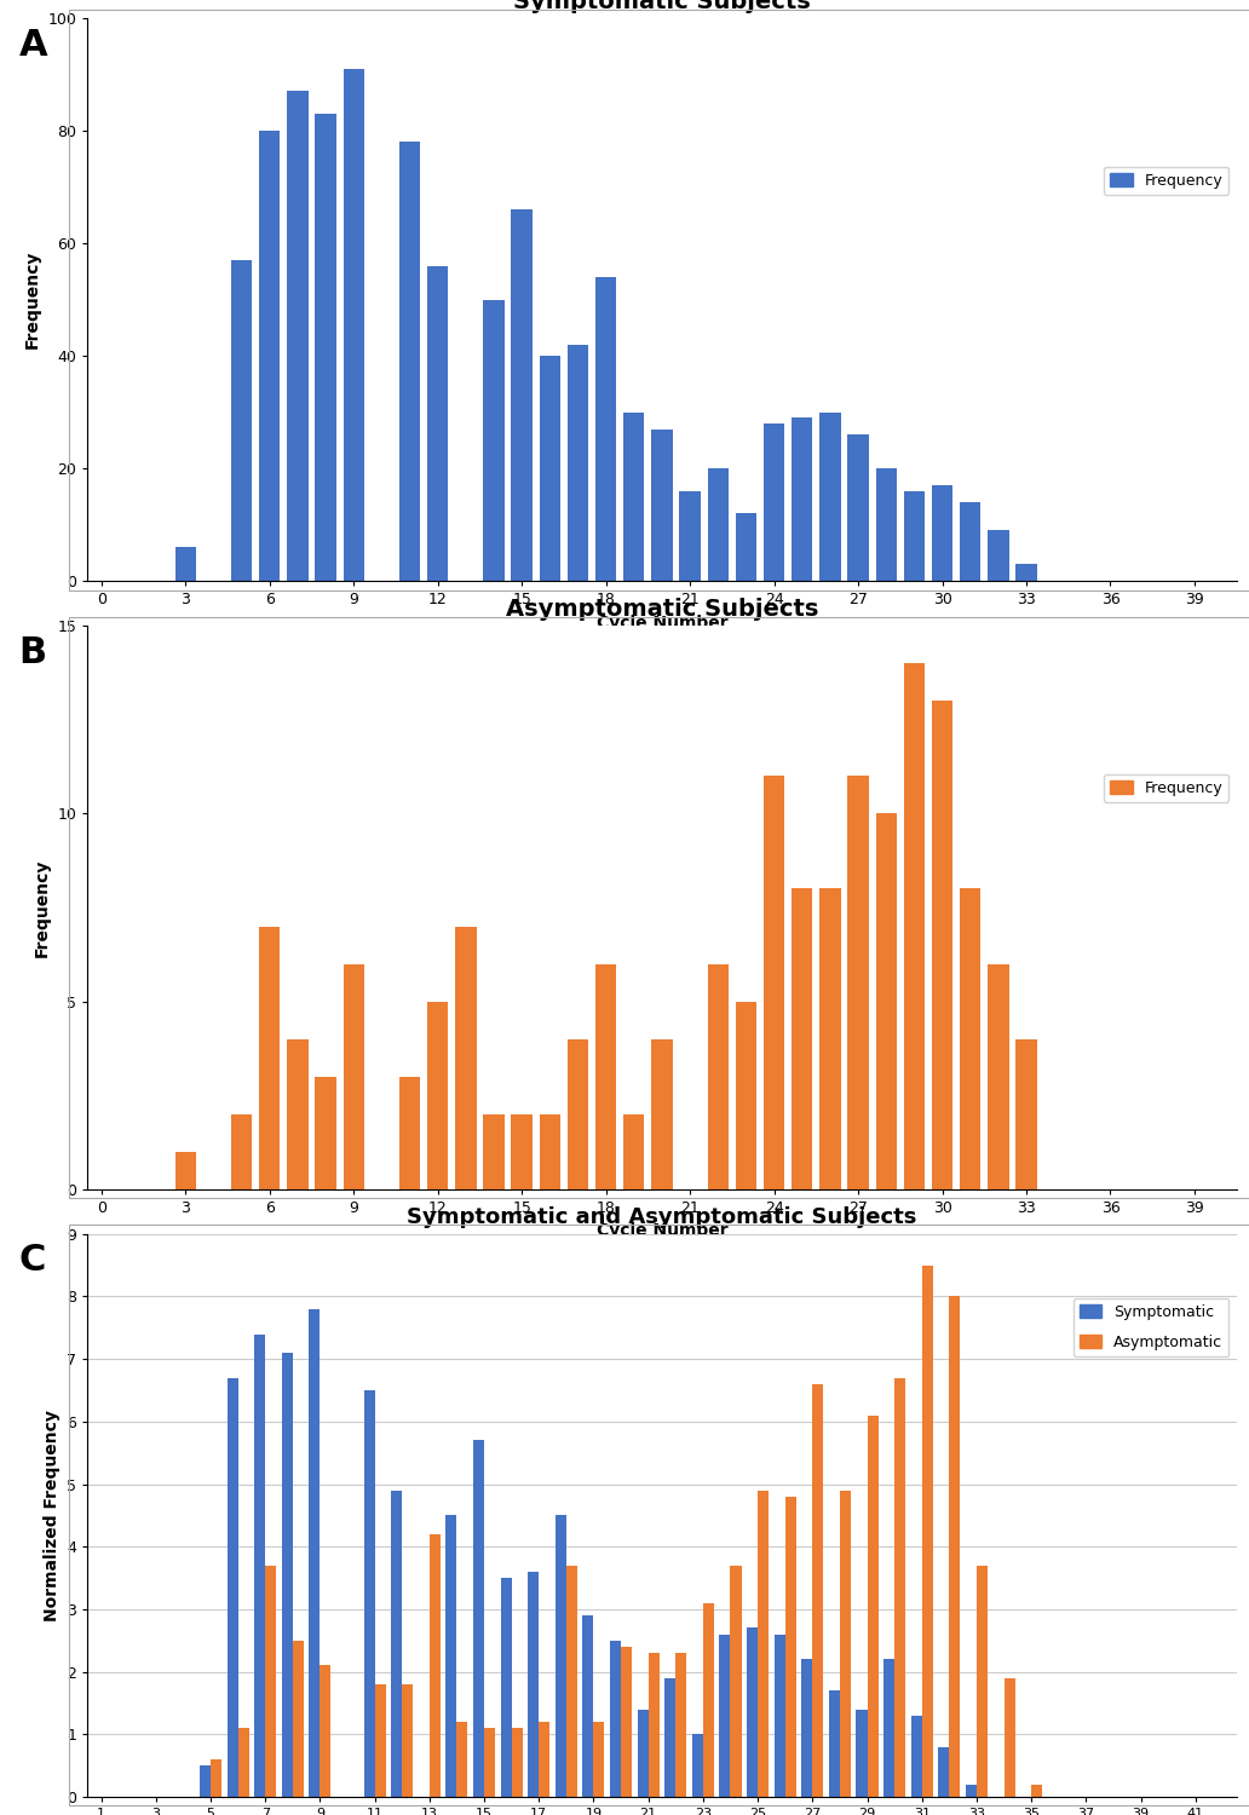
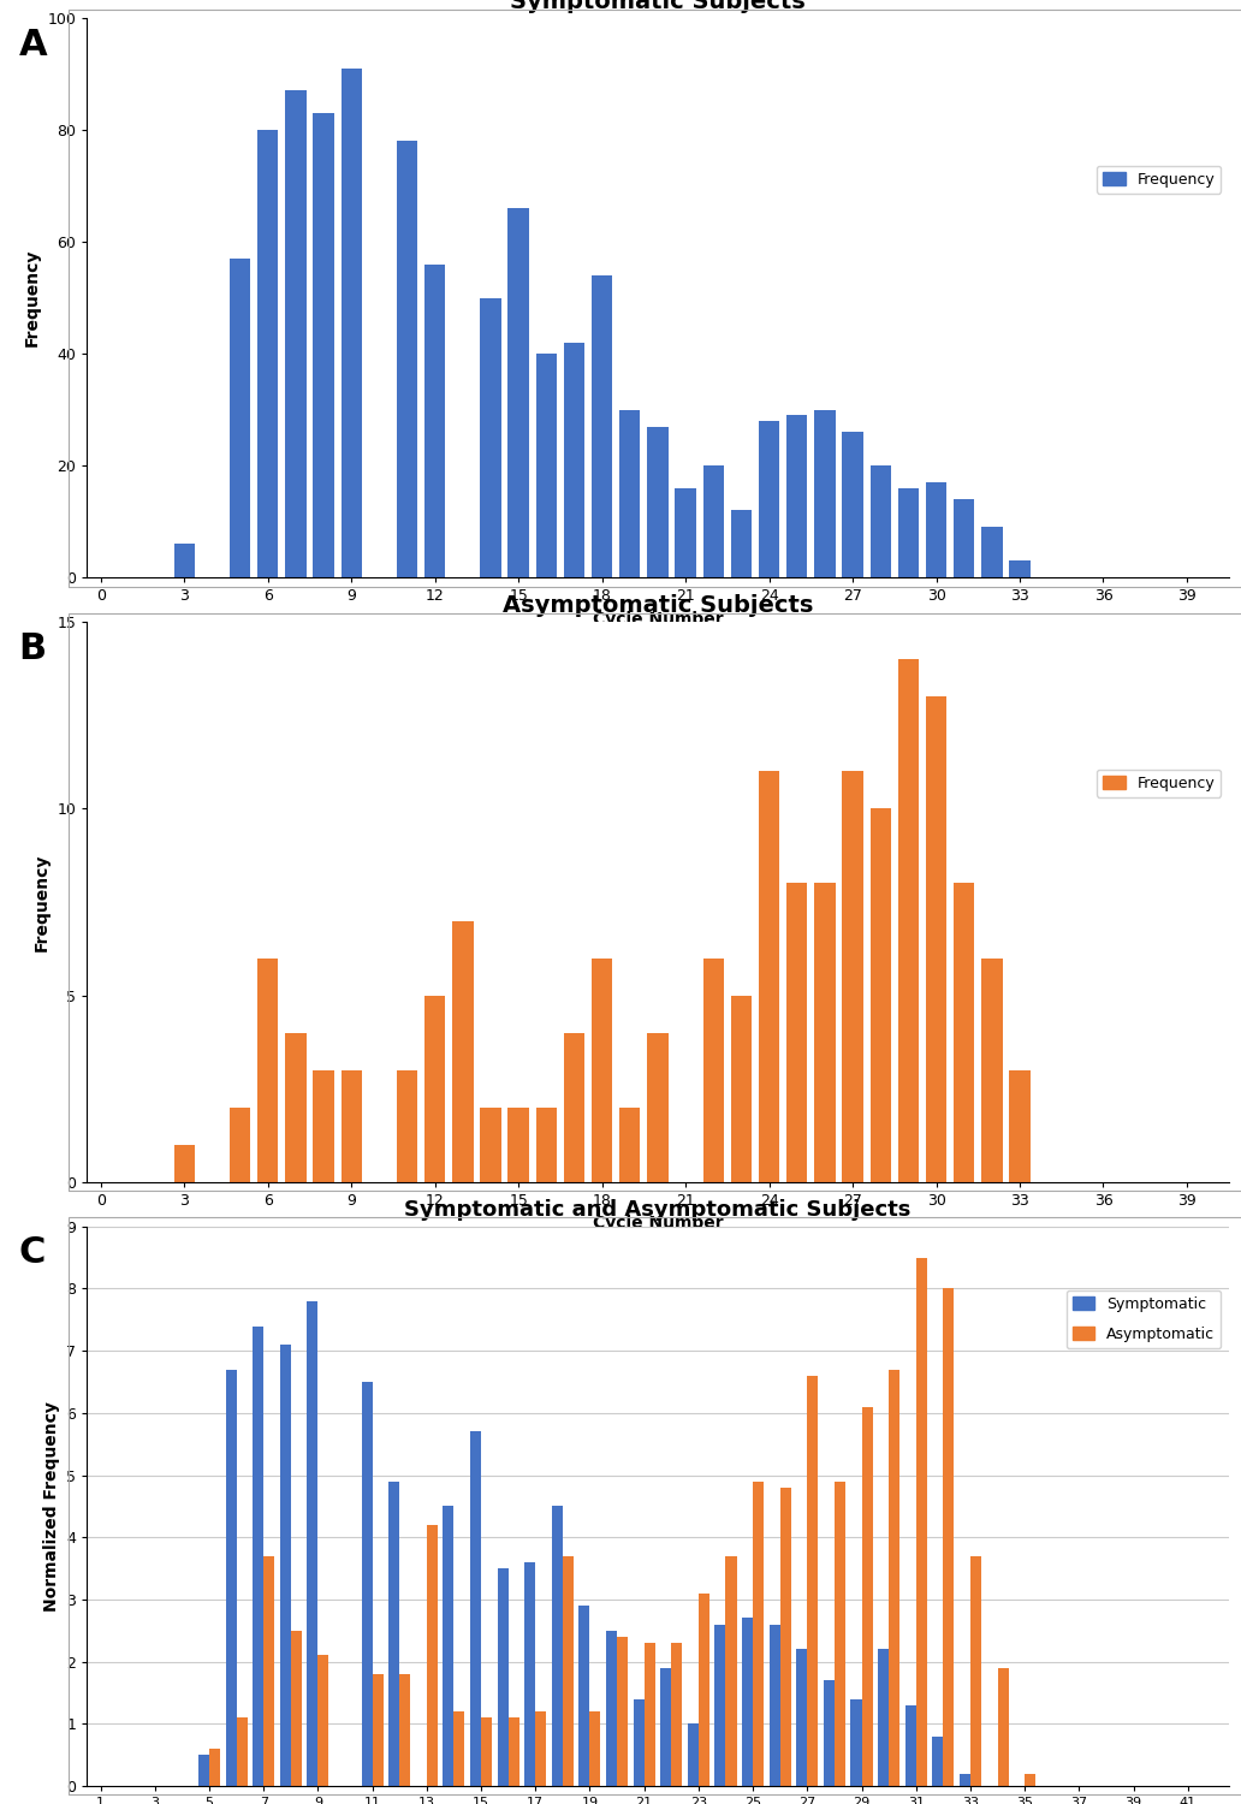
Asymptomatic Subjects/6: 7 -> 6
Asymptomatic Subjects/9: 6 -> 3
Asymptomatic Subjects/33: 4 -> 3
